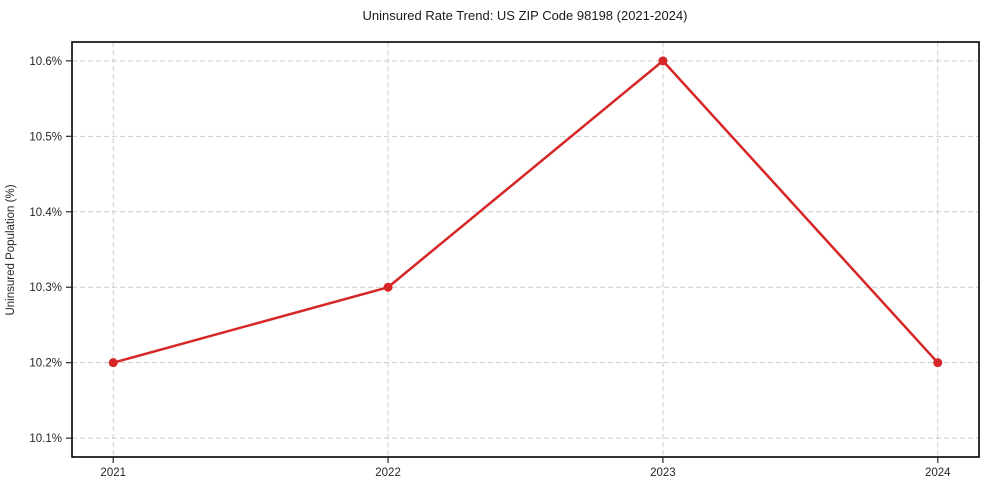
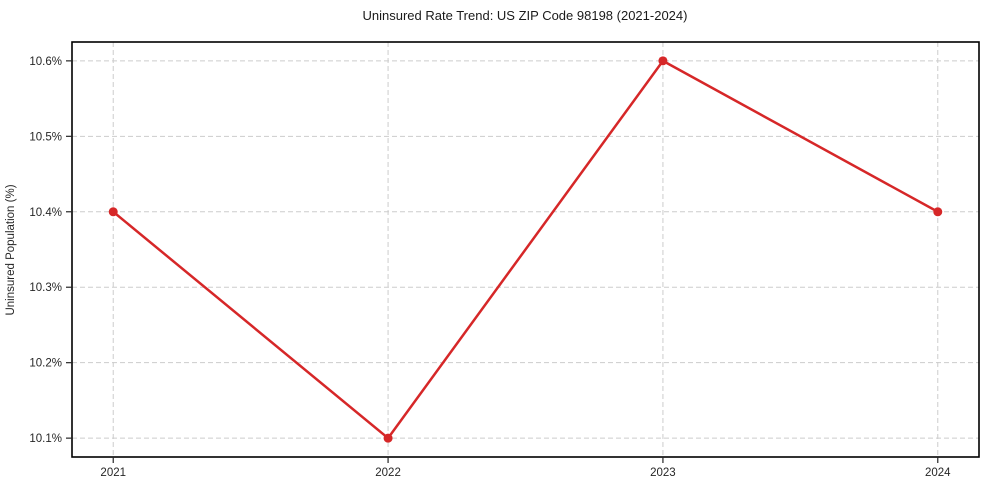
2021: 10.2% -> 10.4%
2022: 10.3% -> 10.1%
2024: 10.2% -> 10.4%
